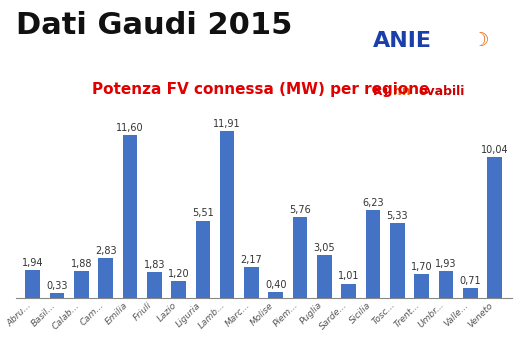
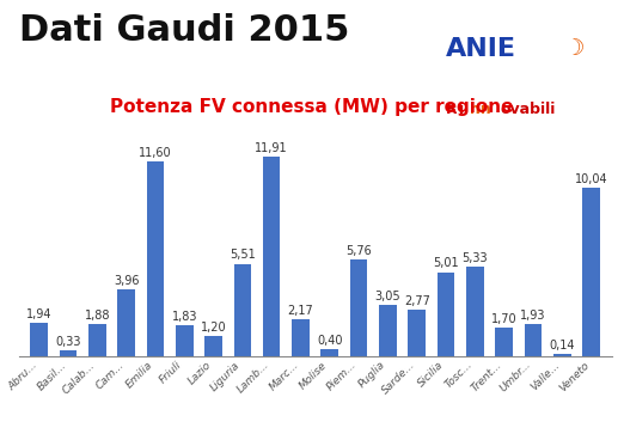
Cam...: 2,83 -> 3,96
Sarde...: 1,01 -> 2,77
Sicilia: 6,23 -> 5,01
Valle...: 0,71 -> 0,14
